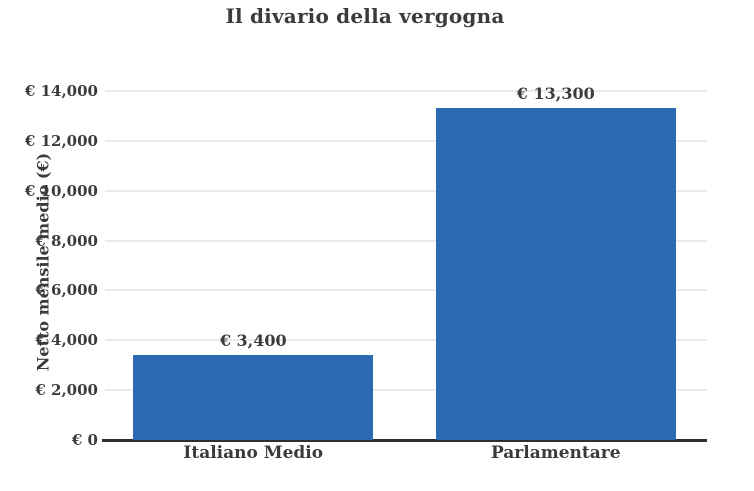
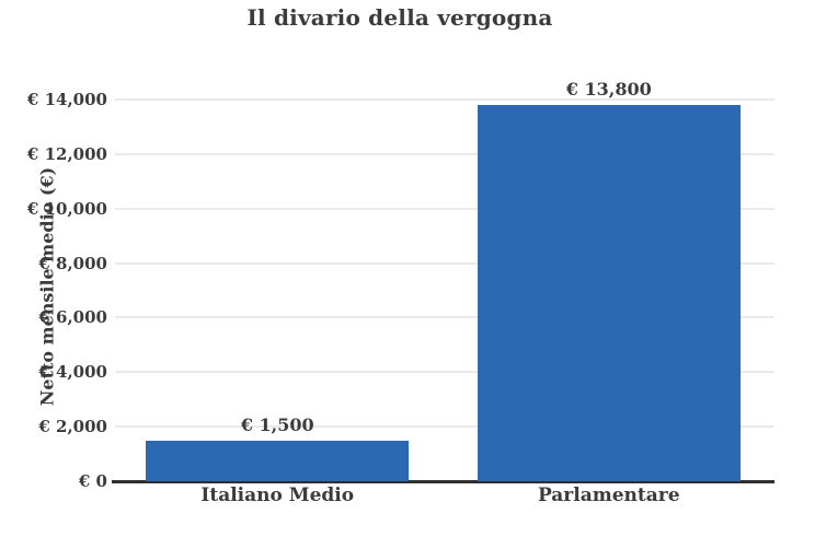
Italiano Medio: 3,400 -> 1,500
Parlamentare: 13,300 -> 13,800
